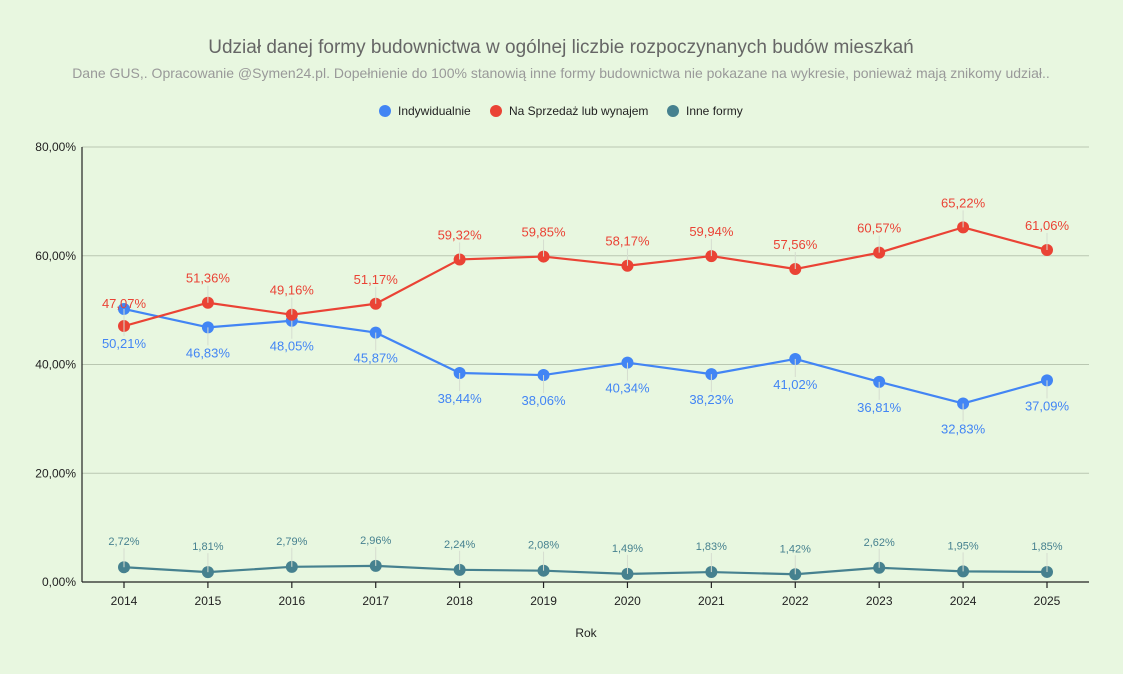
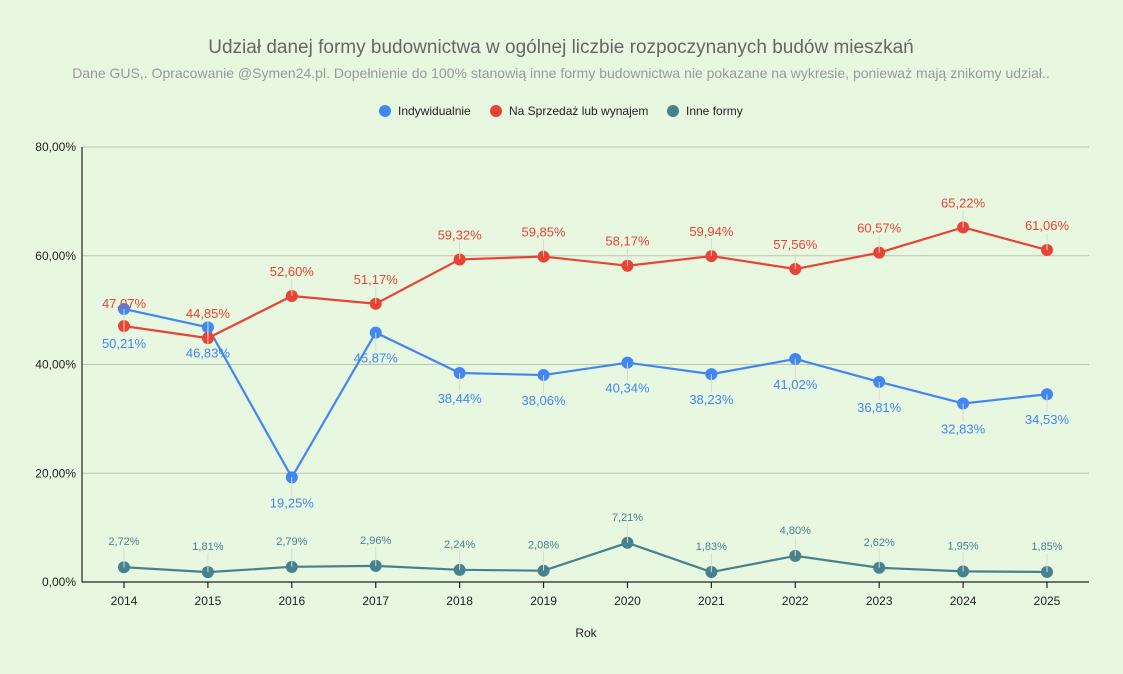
Na Sprzedaż lub wynajem/2015: 51,36% -> 44,85%
Indywidualnie/2016: 48,05% -> 19,25%
Na Sprzedaż lub wynajem/2016: 49,16% -> 52,60%
Inne formy/2020: 1,49% -> 7,21%
Inne formy/2022: 1,42% -> 4,80%
Indywidualnie/2025: 37,09% -> 34,53%
